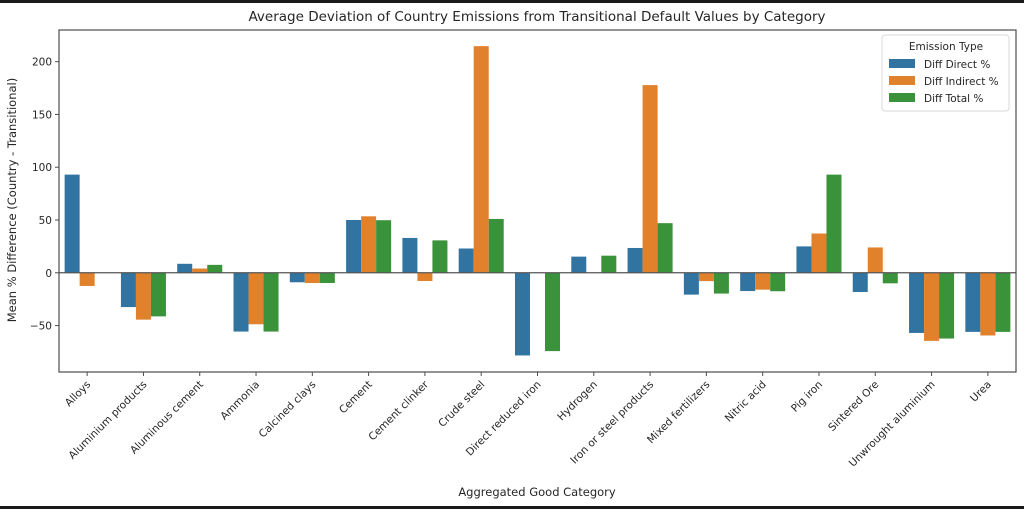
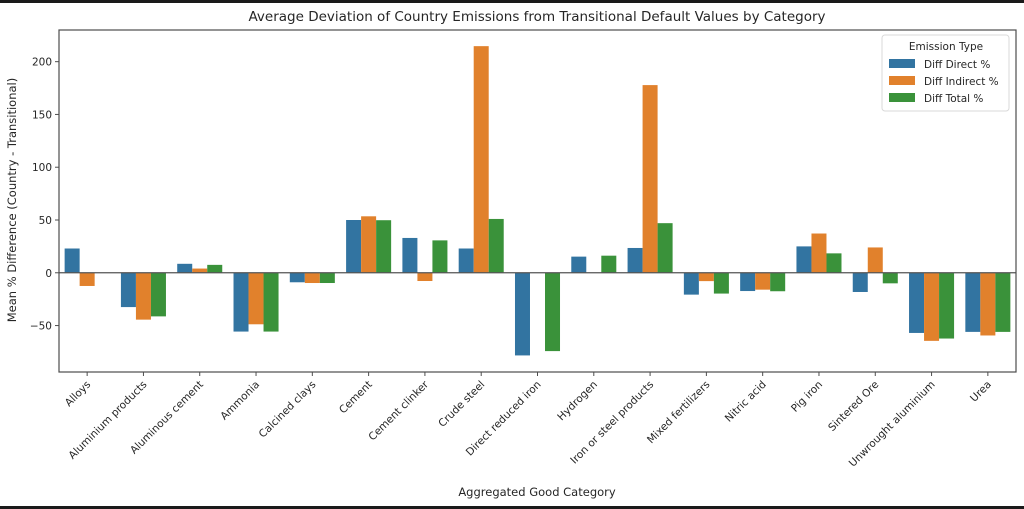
Diff Direct %/Alloys: 93 -> 23
Diff Total %/Pig iron: 93 -> 18
